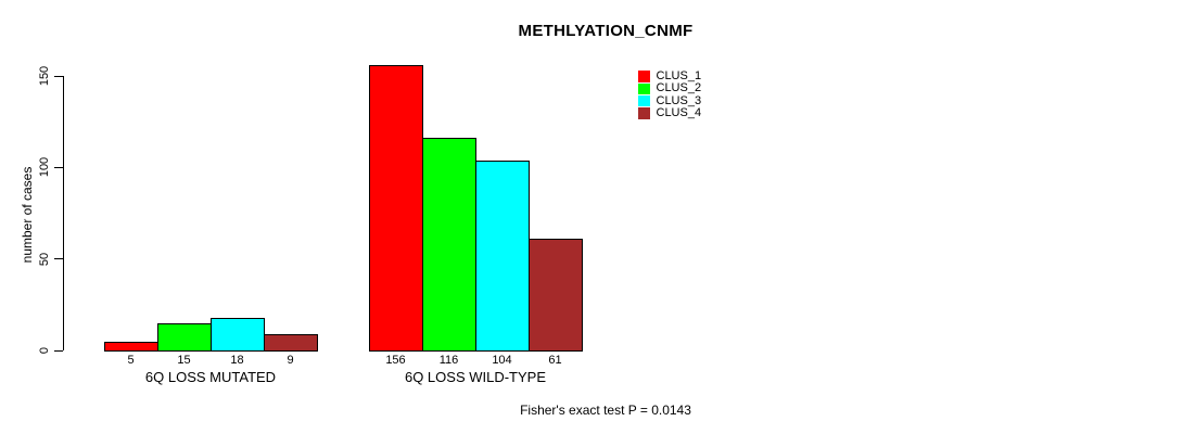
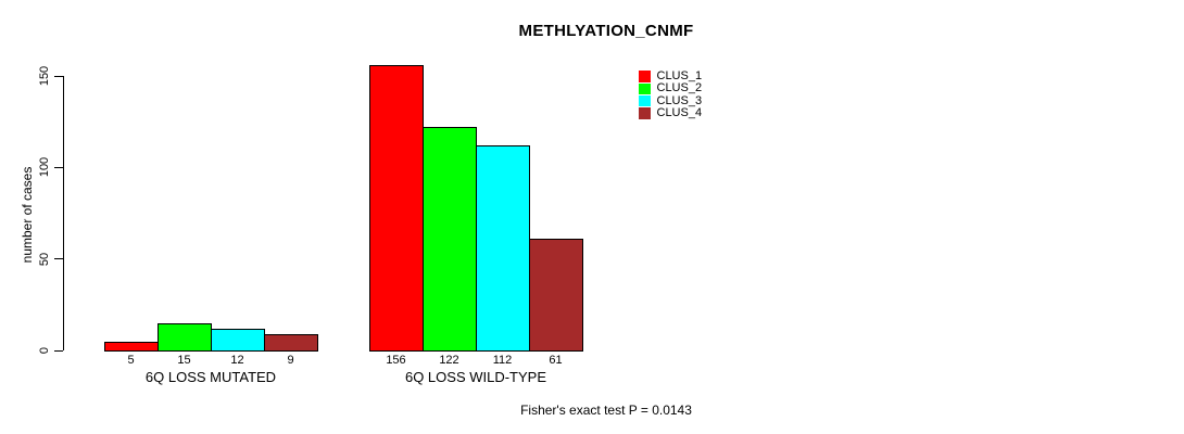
CLUS_3/6Q LOSS MUTATED: 18 -> 12
CLUS_2/6Q LOSS WILD-TYPE: 116 -> 122
CLUS_3/6Q LOSS WILD-TYPE: 104 -> 112
